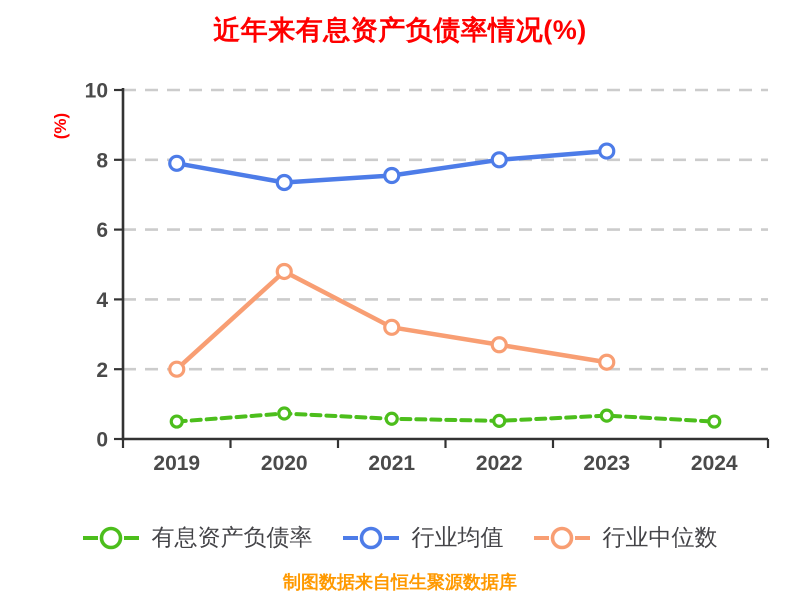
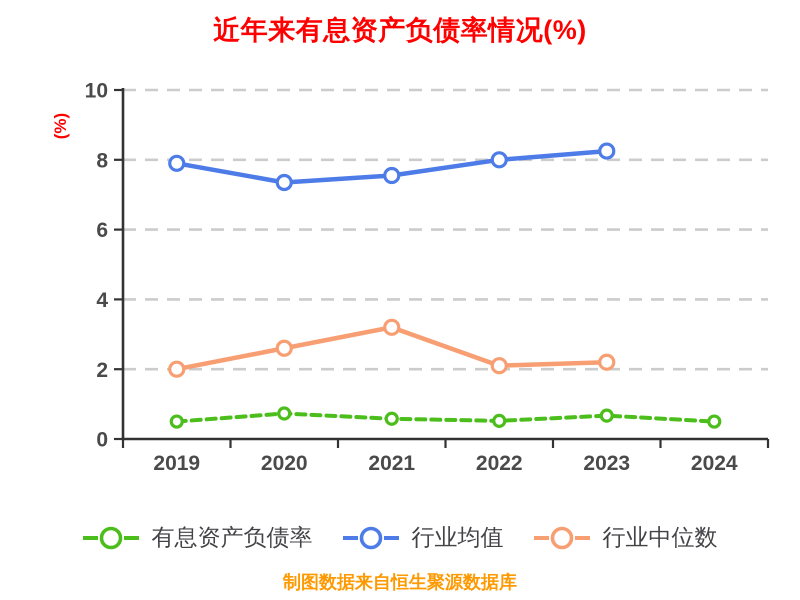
行业中位数/2020: 4.8 -> 2.6
行业中位数/2022: 2.7 -> 2.1
